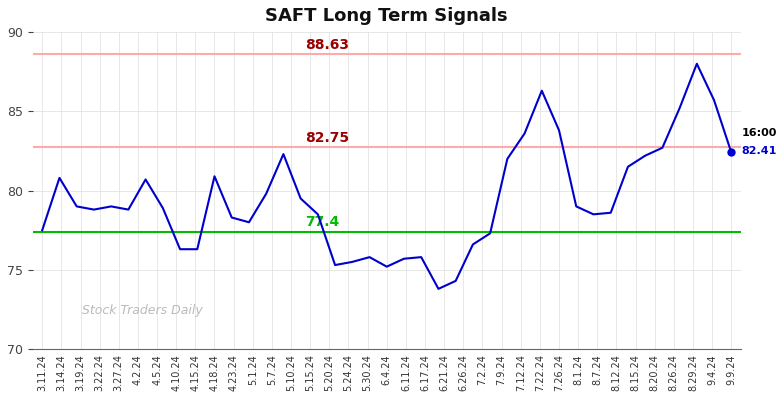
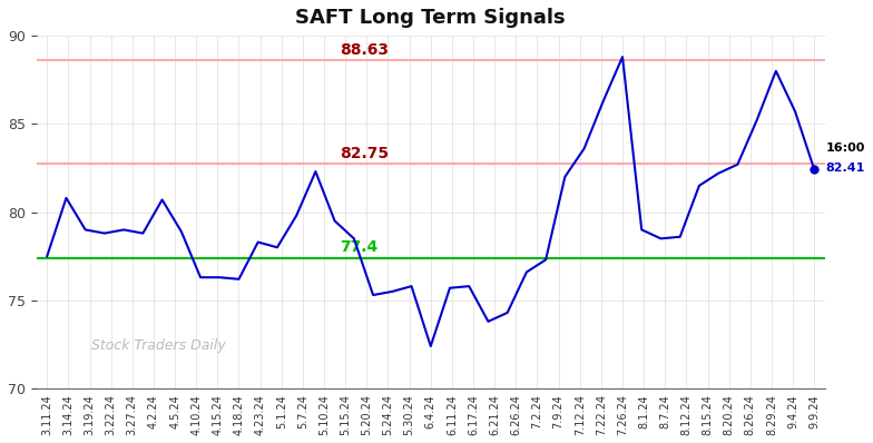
4.18.24: 80.9 -> 76.2
6.4.24: 75.2 -> 72.4
7.26.24: 83.8 -> 88.8
